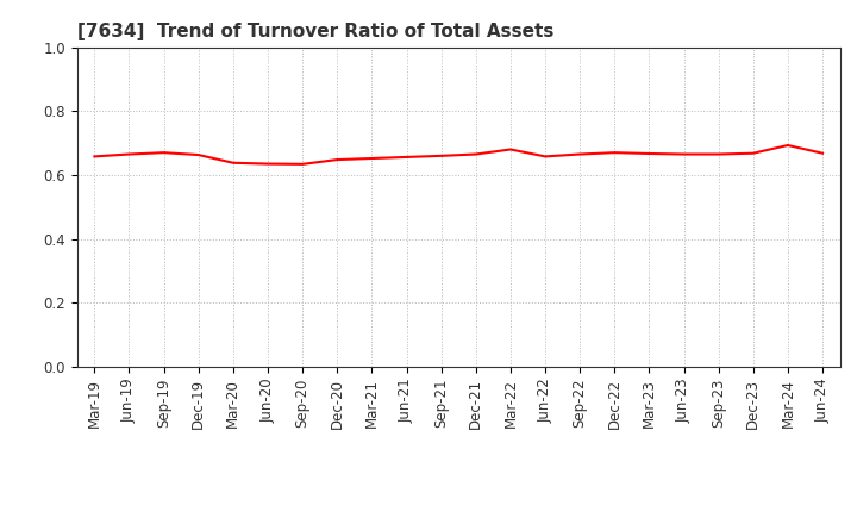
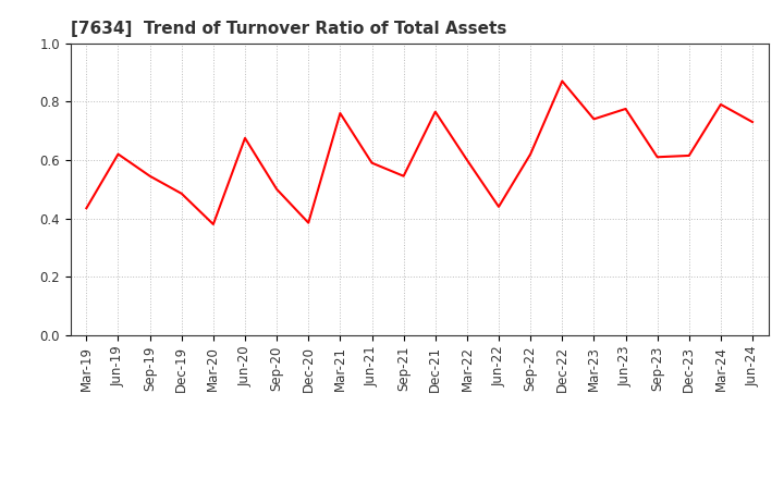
Mar-19: 0.658 -> 0.435
Jun-19: 0.665 -> 0.620
Sep-19: 0.670 -> 0.545
Dec-19: 0.663 -> 0.485
Mar-20: 0.638 -> 0.380
Jun-20: 0.635 -> 0.675
Sep-20: 0.634 -> 0.500
Dec-20: 0.648 -> 0.385
Mar-21: 0.652 -> 0.760
Jun-21: 0.656 -> 0.590
Sep-21: 0.660 -> 0.545
Dec-21: 0.665 -> 0.765
Mar-22: 0.680 -> 0.600
Jun-22: 0.658 -> 0.440
Sep-22: 0.665 -> 0.620
Dec-22: 0.670 -> 0.870
Mar-23: 0.667 -> 0.740
Jun-23: 0.665 -> 0.775
Sep-23: 0.665 -> 0.610
Dec-23: 0.668 -> 0.615
Mar-24: 0.693 -> 0.790
Jun-24: 0.668 -> 0.730
